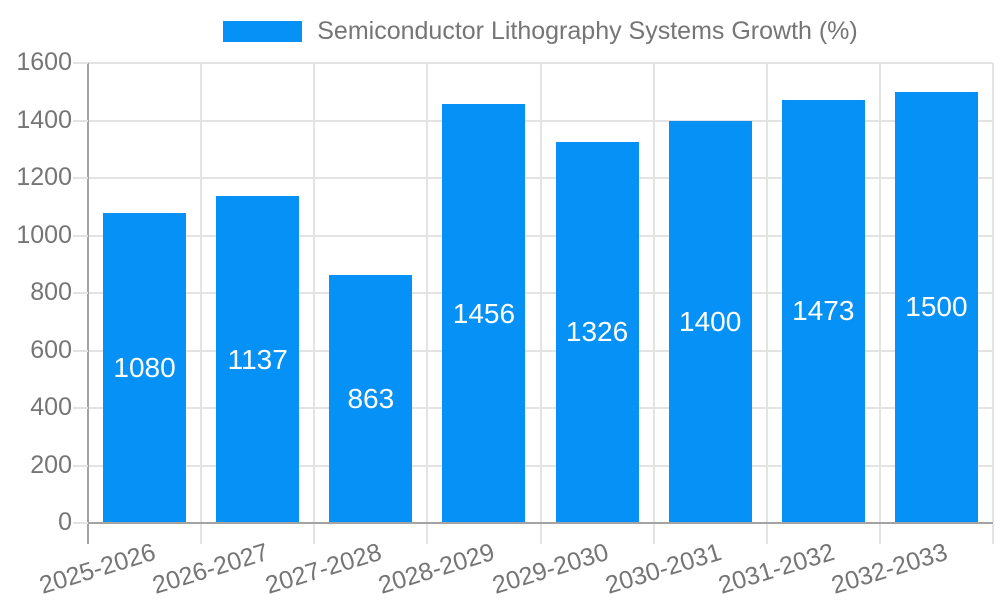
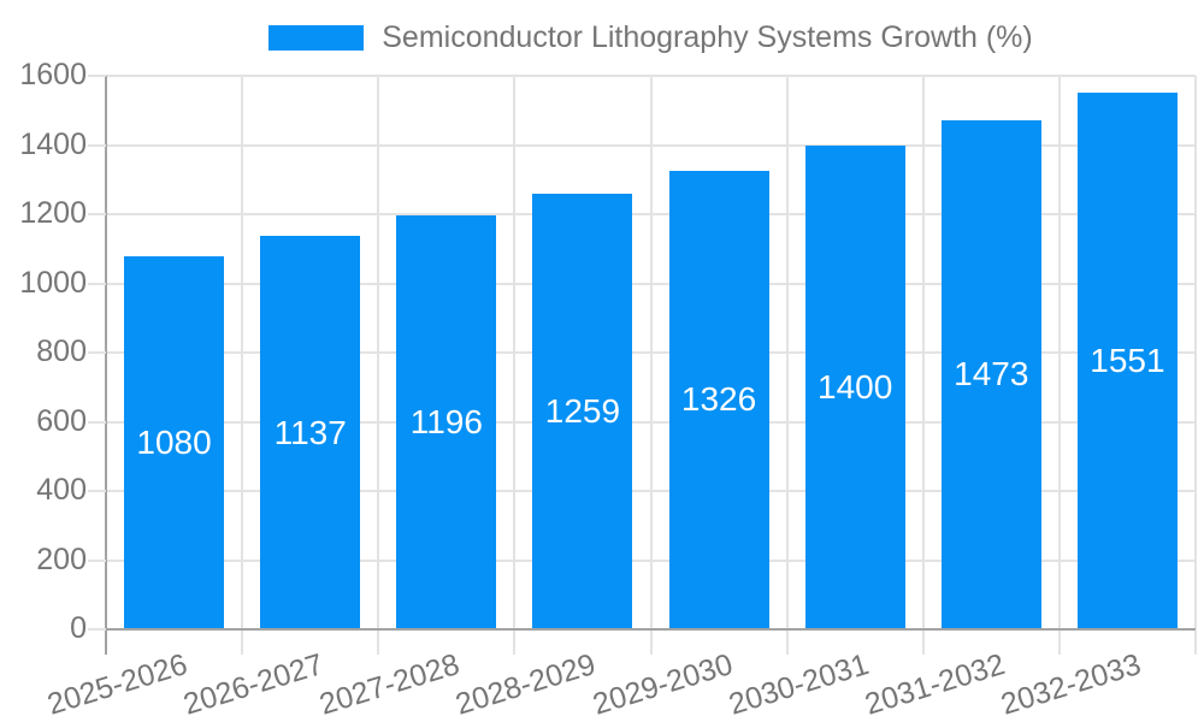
2027-2028: 863 -> 1196
2028-2029: 1456 -> 1259
2032-2033: 1500 -> 1551
